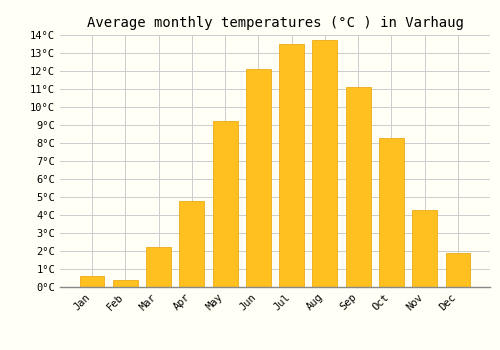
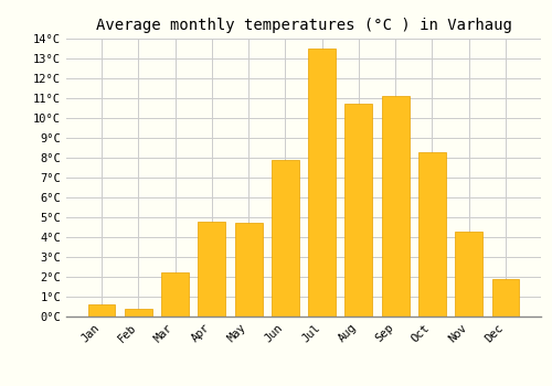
May: 9.2°C -> 4.7°C
Jun: 12.1°C -> 7.9°C
Aug: 13.7°C -> 10.7°C
